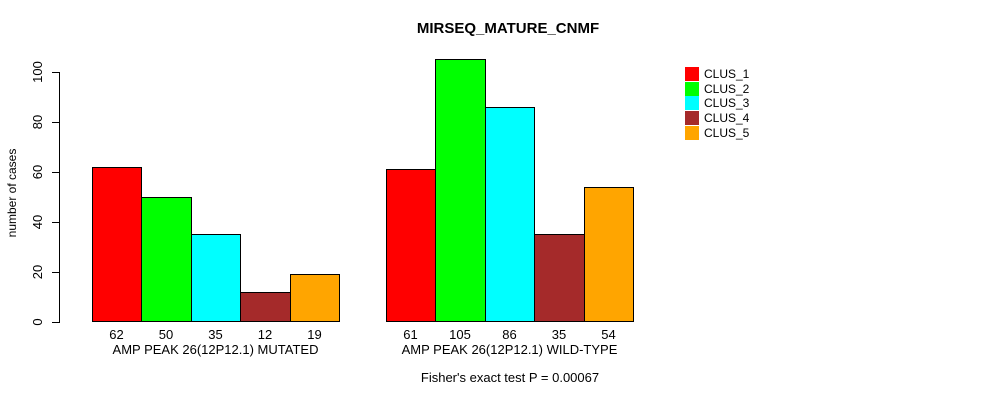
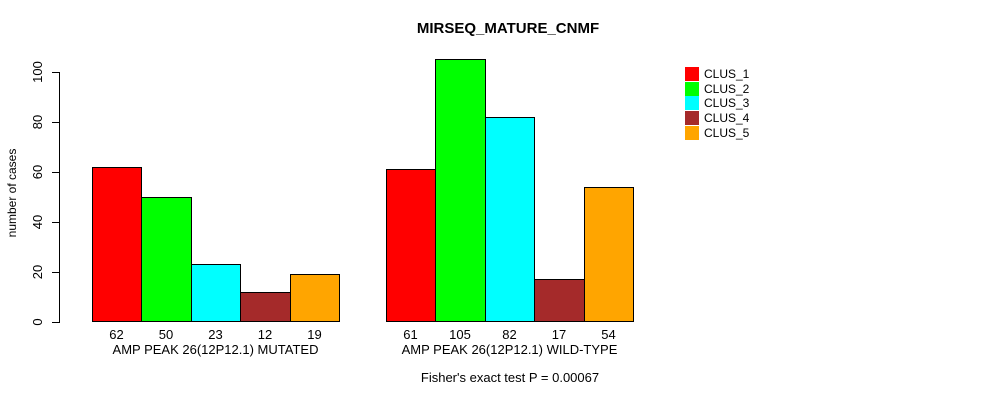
CLUS_3/AMP PEAK 26(12P12.1) MUTATED: 35 -> 23
CLUS_3/AMP PEAK 26(12P12.1) WILD-TYPE: 86 -> 82
CLUS_4/AMP PEAK 26(12P12.1) WILD-TYPE: 35 -> 17
